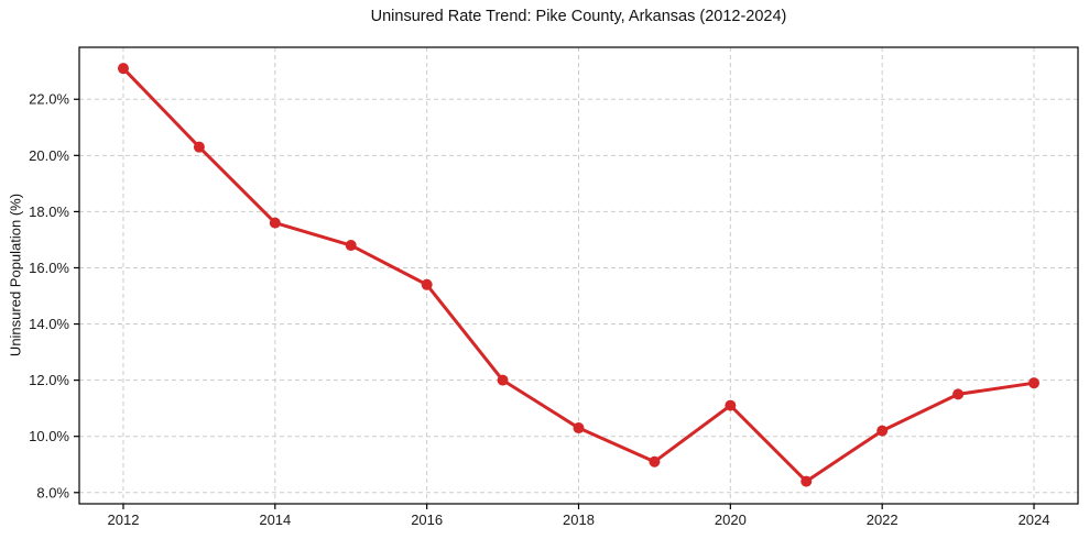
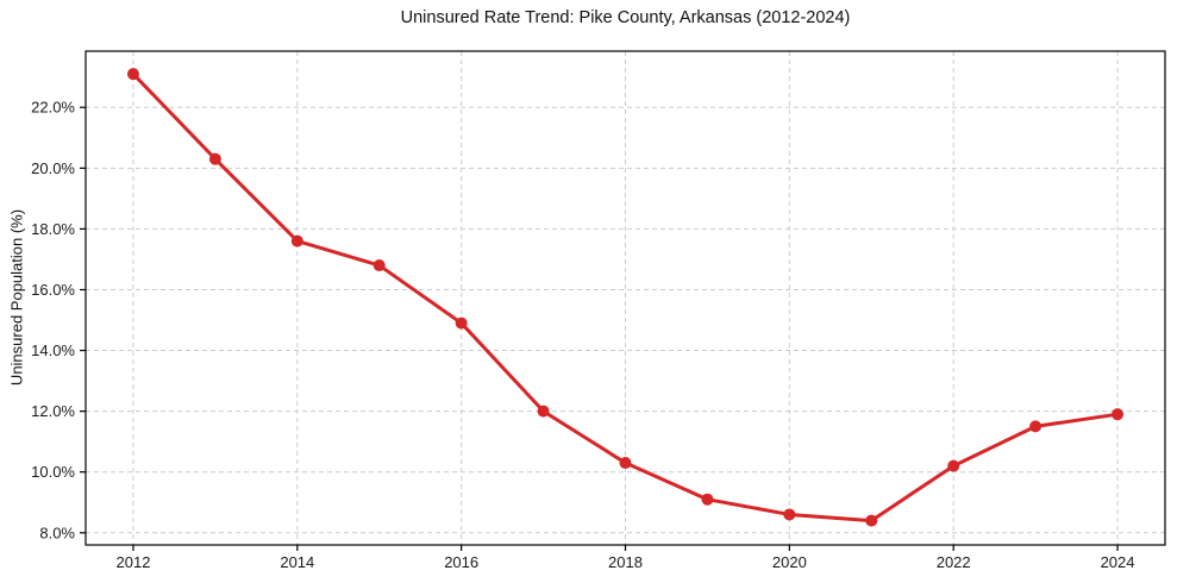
2016: 15.4% -> 14.9%
2020: 11.1% -> 8.6%
